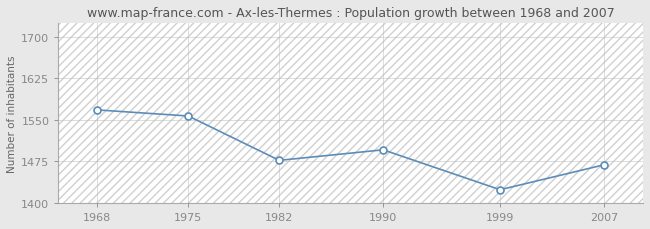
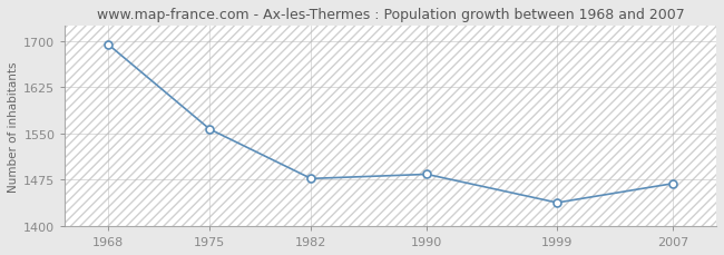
1968: 1568 -> 1694
1990: 1496 -> 1484
1999: 1424 -> 1438
